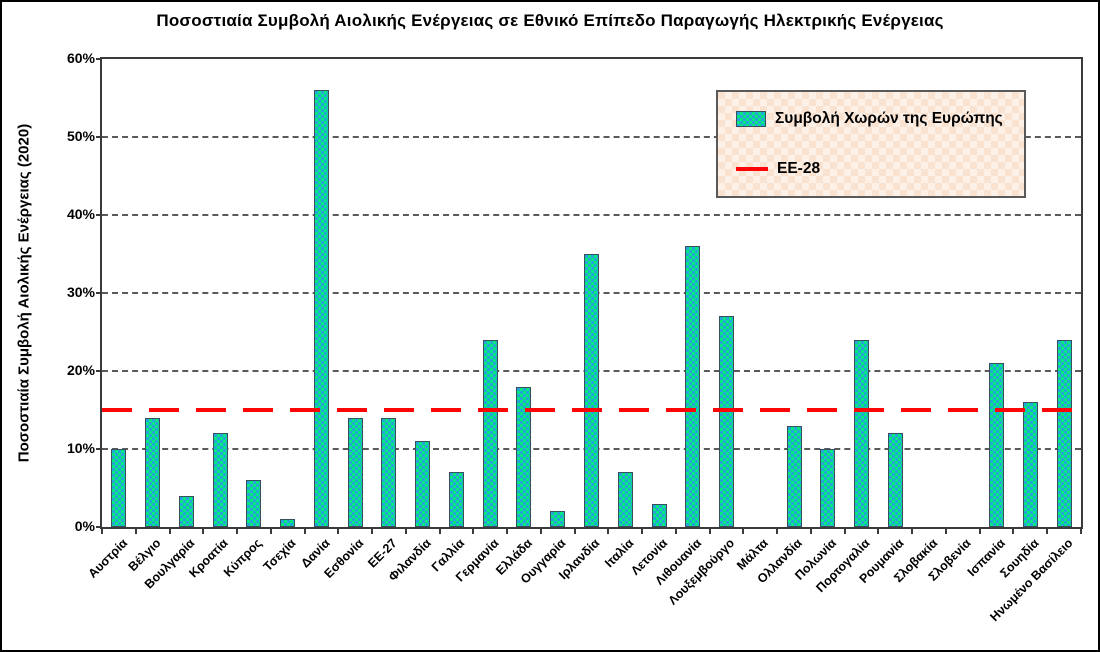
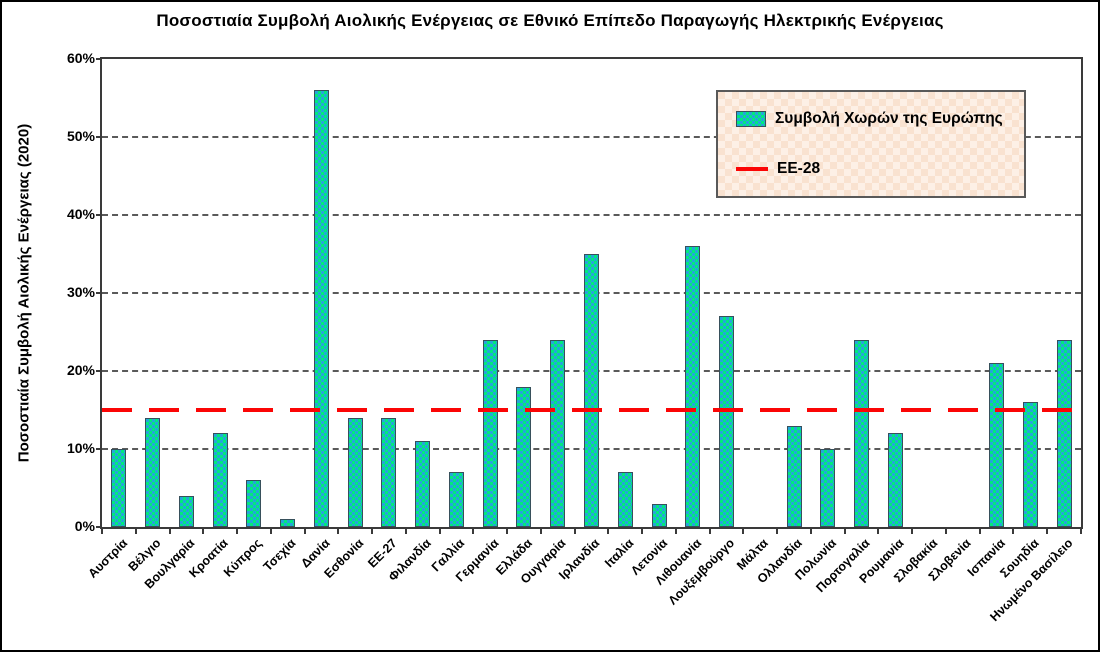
Ουγγαρία: 2% -> 24%
